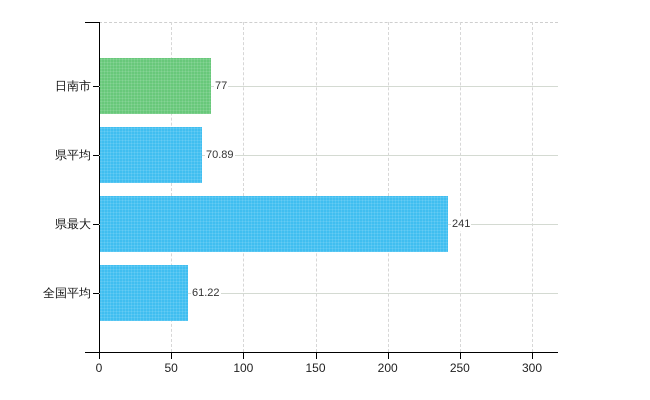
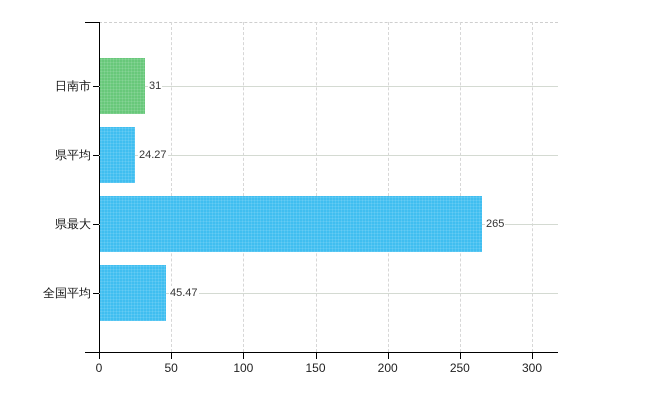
日南市: 77 -> 31
県平均: 70.89 -> 24.27
県最大: 241 -> 265
全国平均: 61.22 -> 45.47
